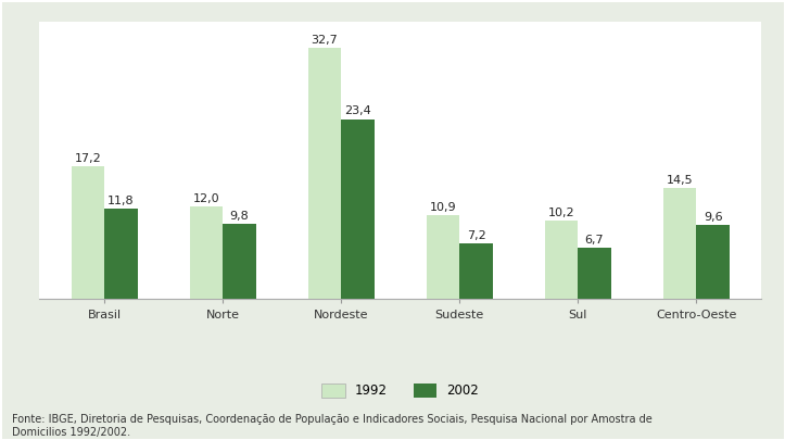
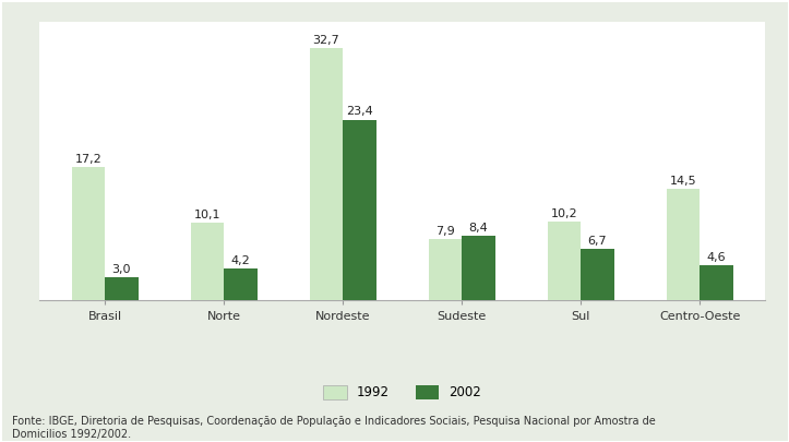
2002/Brasil: 11,8 -> 3,0
1992/Norte: 12,0 -> 10,1
2002/Norte: 9,8 -> 4,2
1992/Sudeste: 10,9 -> 7,9
2002/Sudeste: 7,2 -> 8,4
2002/Centro-Oeste: 9,6 -> 4,6
